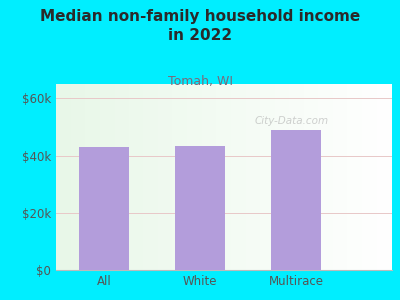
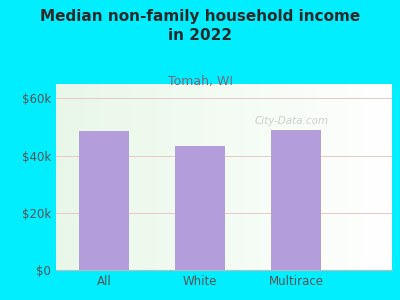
All: $43.0k -> $48.5k
